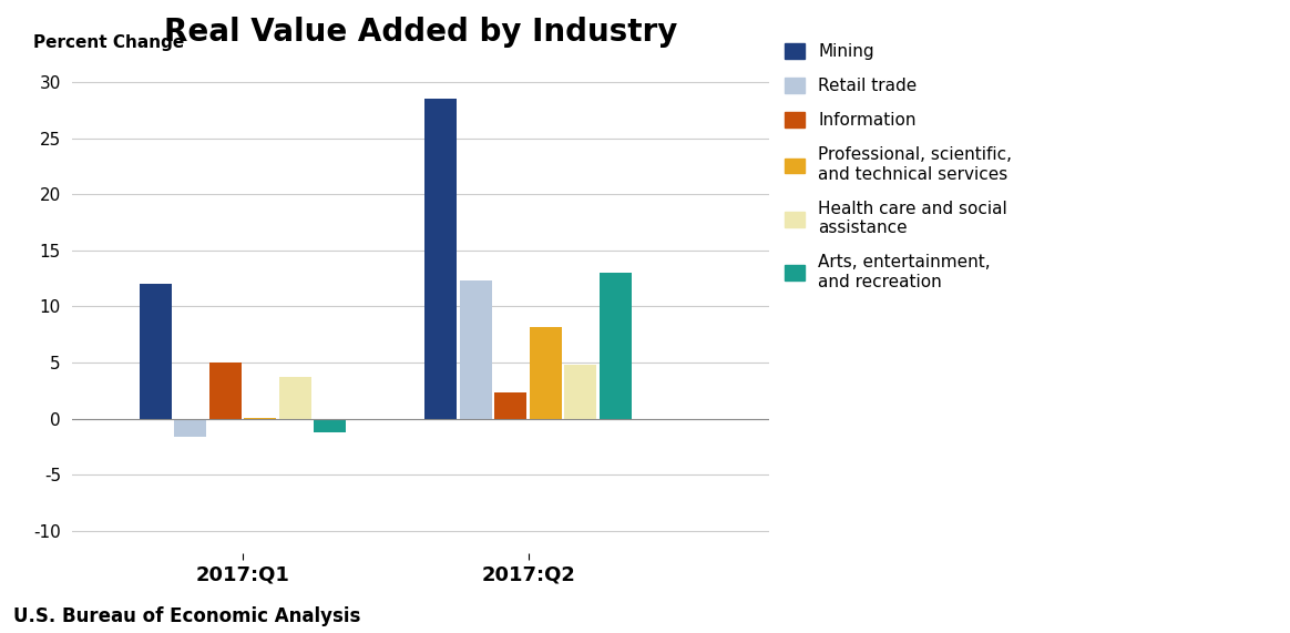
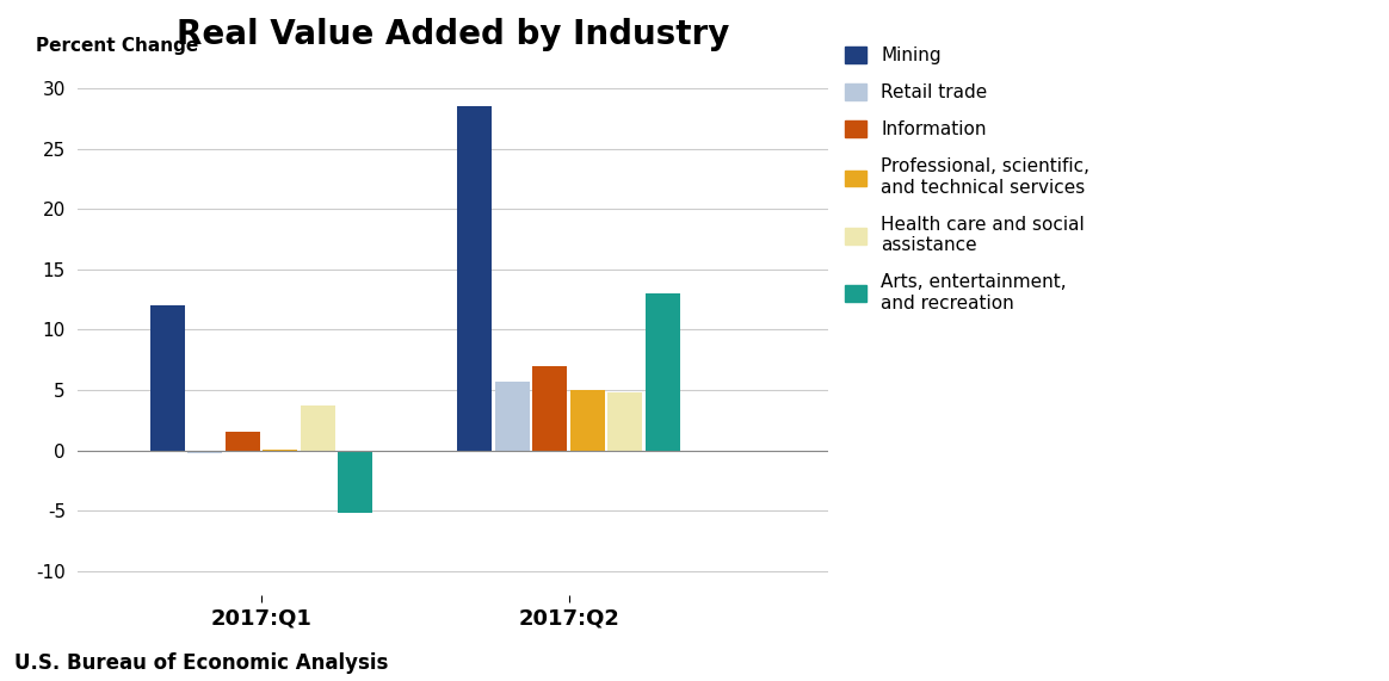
Retail trade/2017:Q1: -1.6 -> -0.2
Information/2017:Q1: 5.0 -> 1.5
Arts, entertainment, and recreation/2017:Q1: -1.2 -> -5.2
Retail trade/2017:Q2: 12.3 -> 5.7
Information/2017:Q2: 2.3 -> 7.0
Professional, scientific, and technical services/2017:Q2: 8.2 -> 5.0
